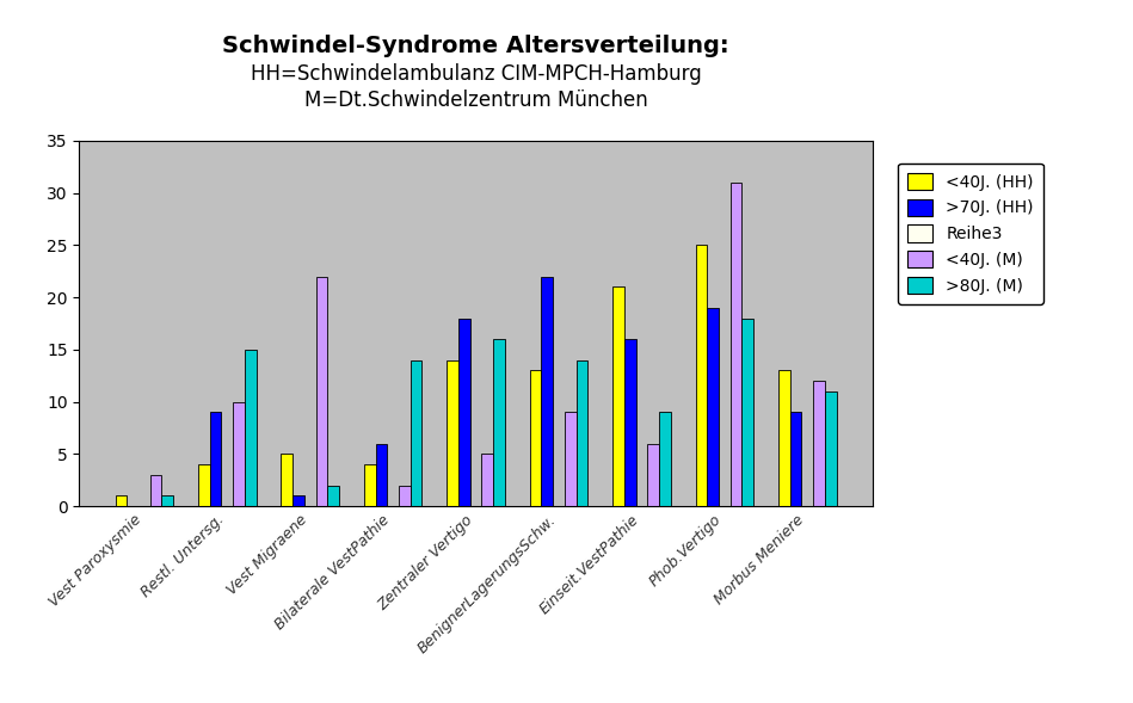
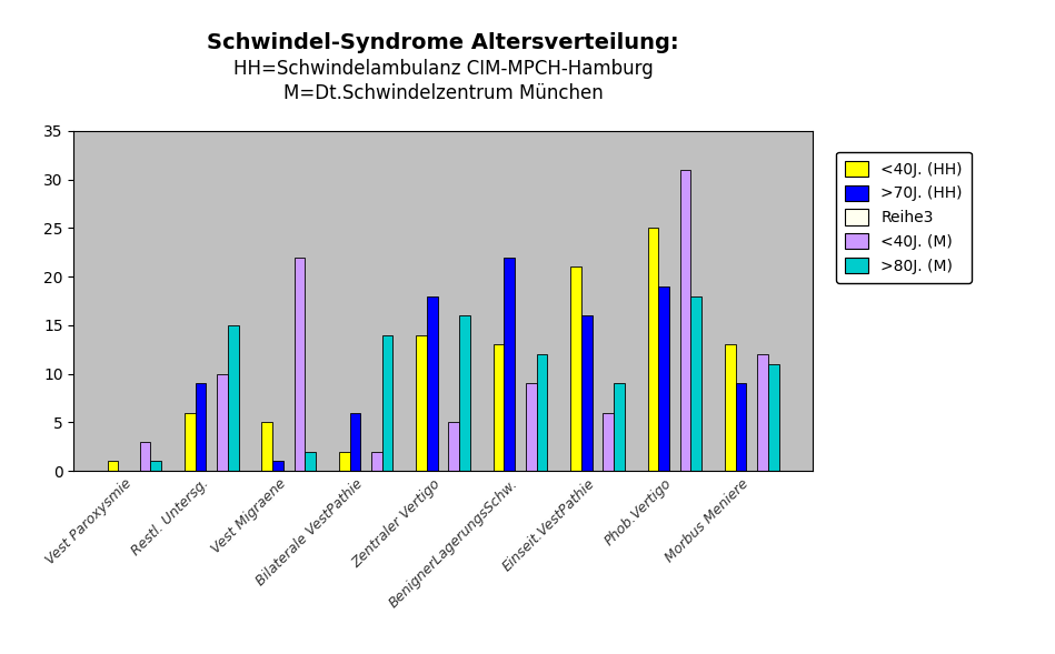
<40J. (HH)/Restl. Untersg.: 4 -> 6
<40J. (HH)/Bilaterale VestPathie: 4 -> 2
>80J. (M)/BenignerLagerungsSchw.: 14 -> 12
